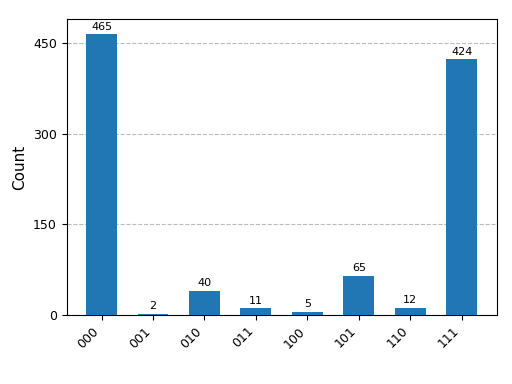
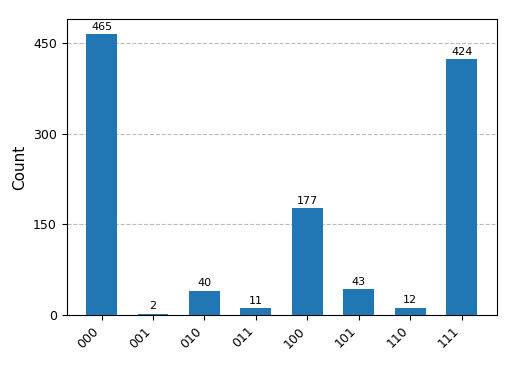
100: 5 -> 177
101: 65 -> 43
